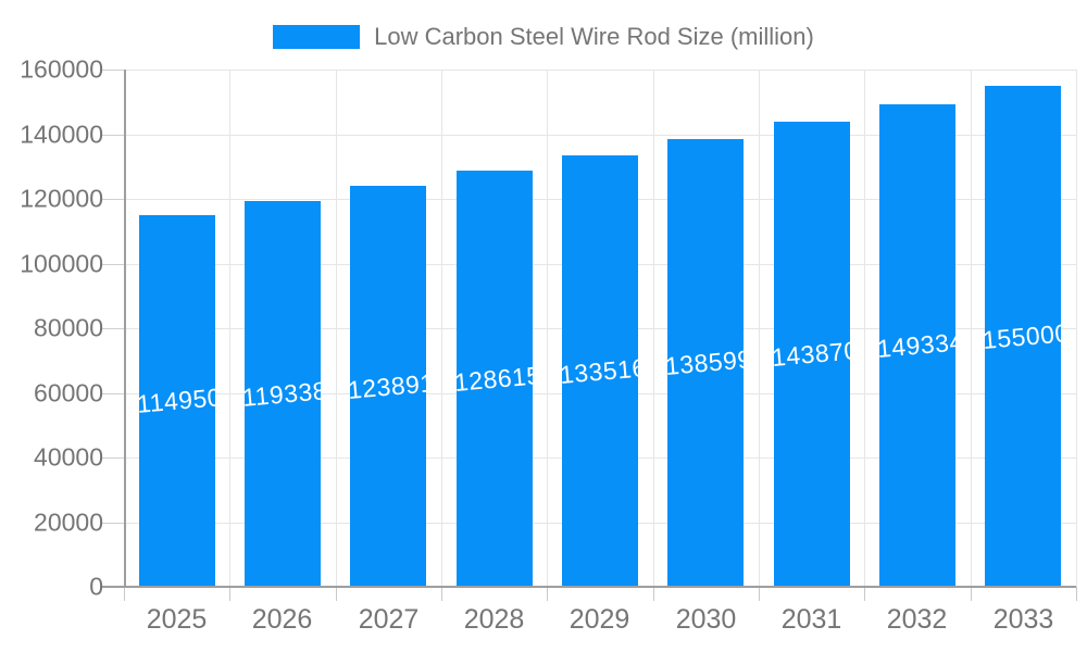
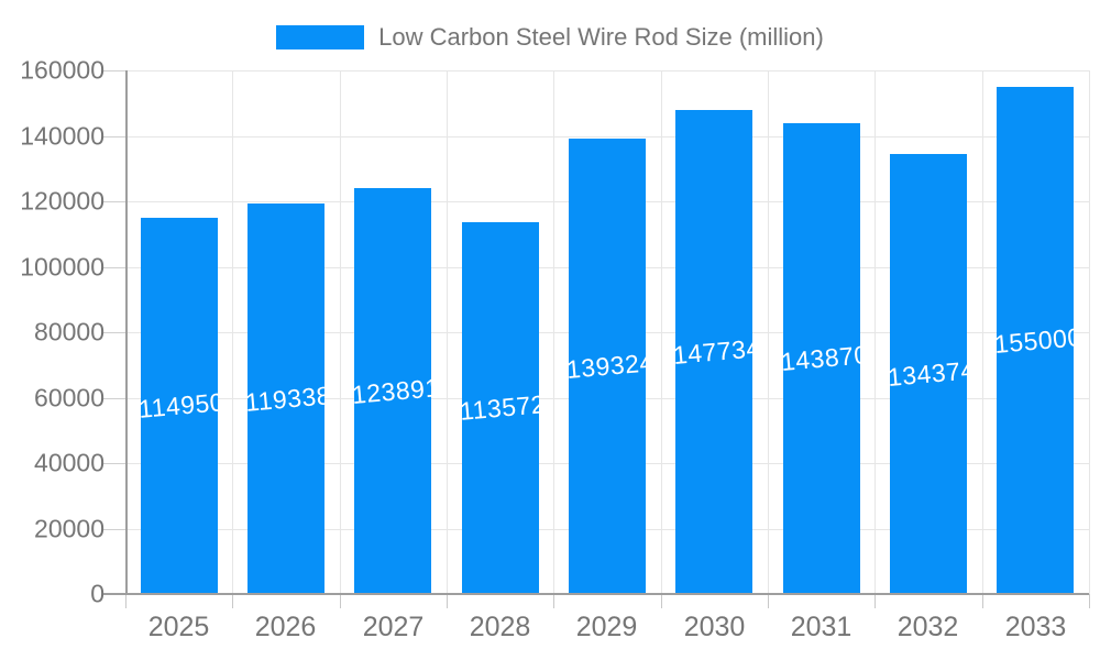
2028: 128615 -> 113572
2029: 133516 -> 139324
2030: 138599 -> 147734
2032: 149334 -> 134374
